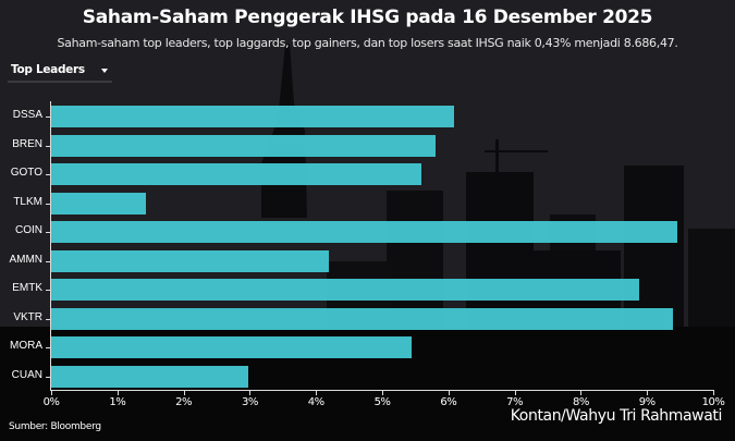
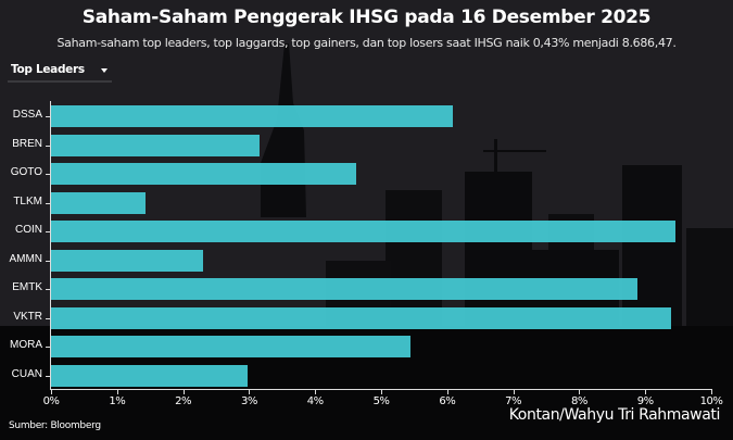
BREN: 5.8% -> 3.2%
GOTO: 5.6% -> 4.6%
AMMN: 4.2% -> 2.3%
